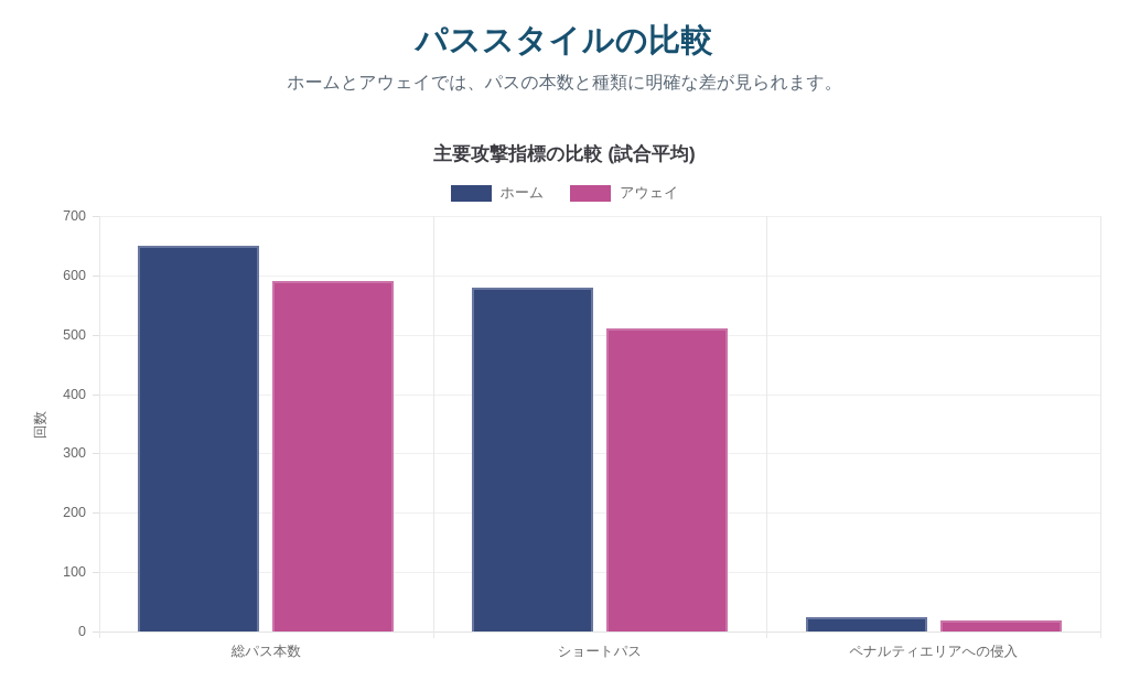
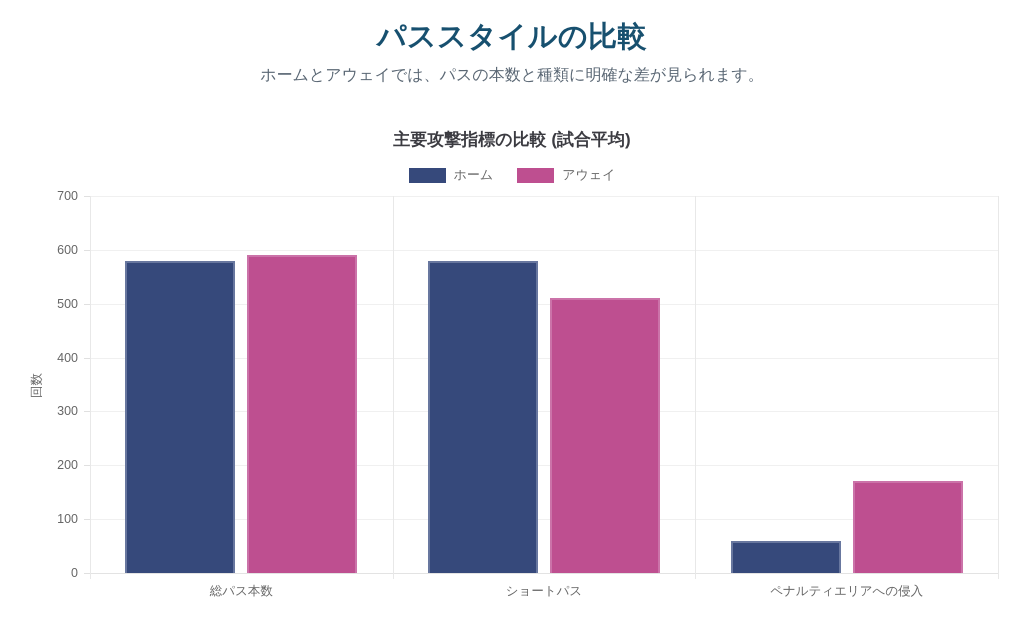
ホーム/総パス本数: 650 -> 580
ホーム/ペナルティエリアへの侵入: 20 -> 60
アウェイ/ペナルティエリアへの侵入: 20 -> 170
